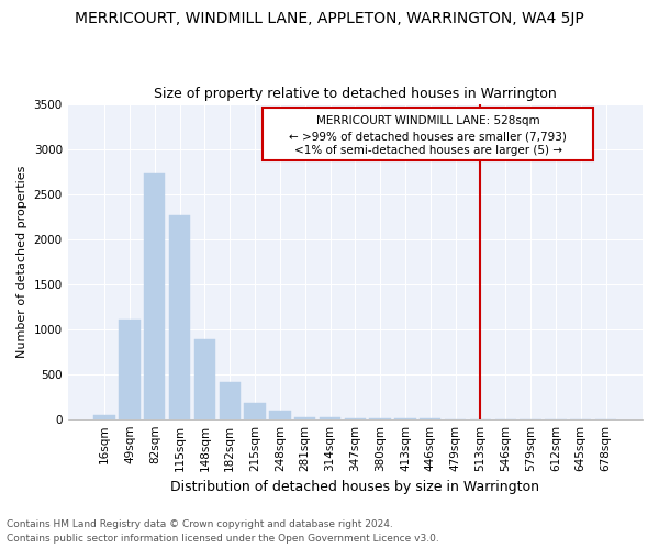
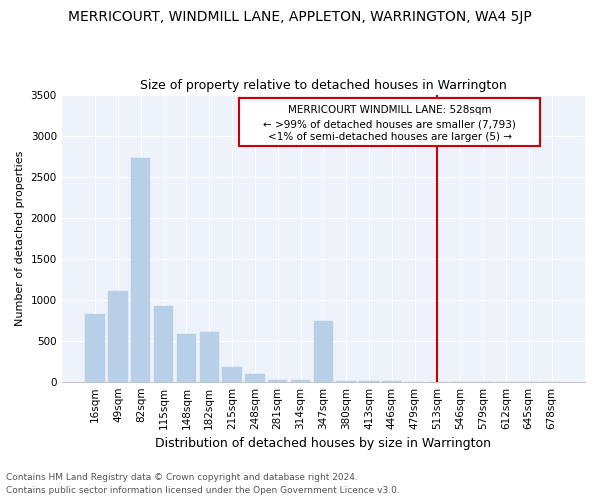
16sqm: 40 -> 820
115sqm: 2260 -> 920
148sqm: 880 -> 580
182sqm: 420 -> 600
347sqm: 10 -> 740
